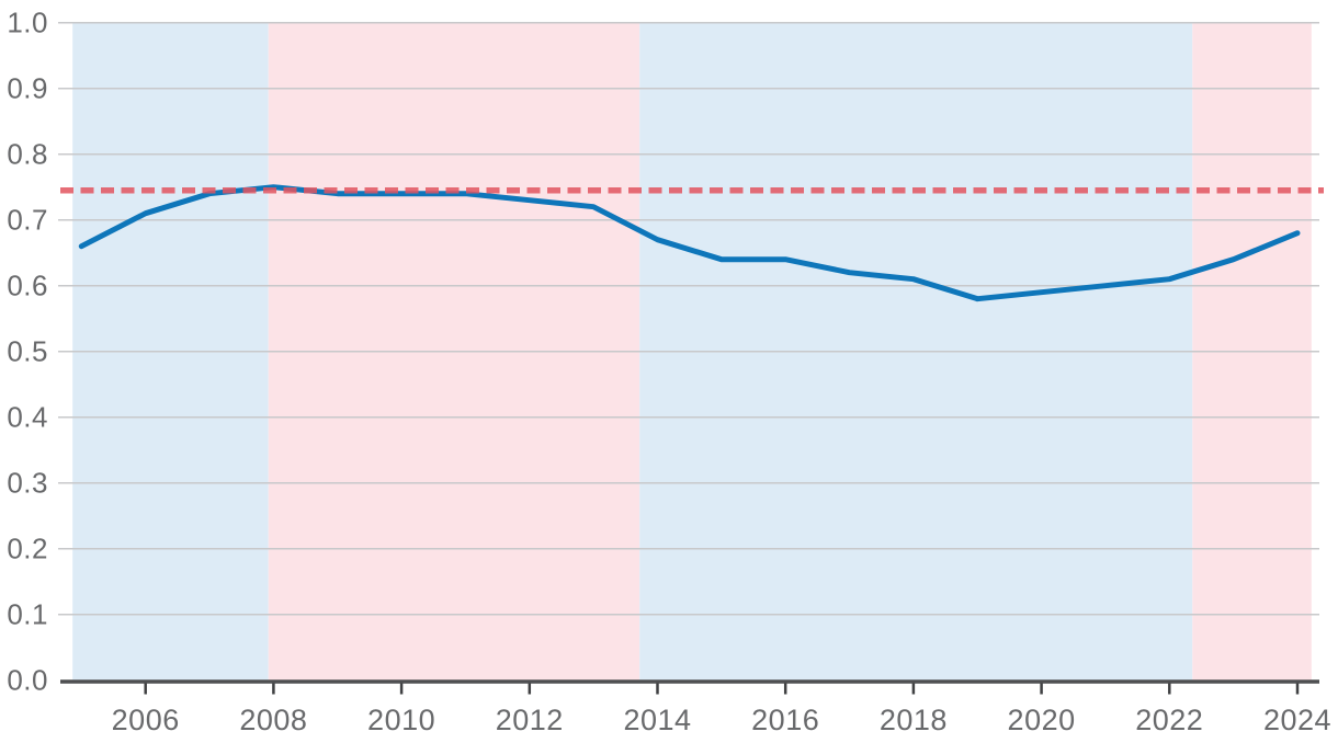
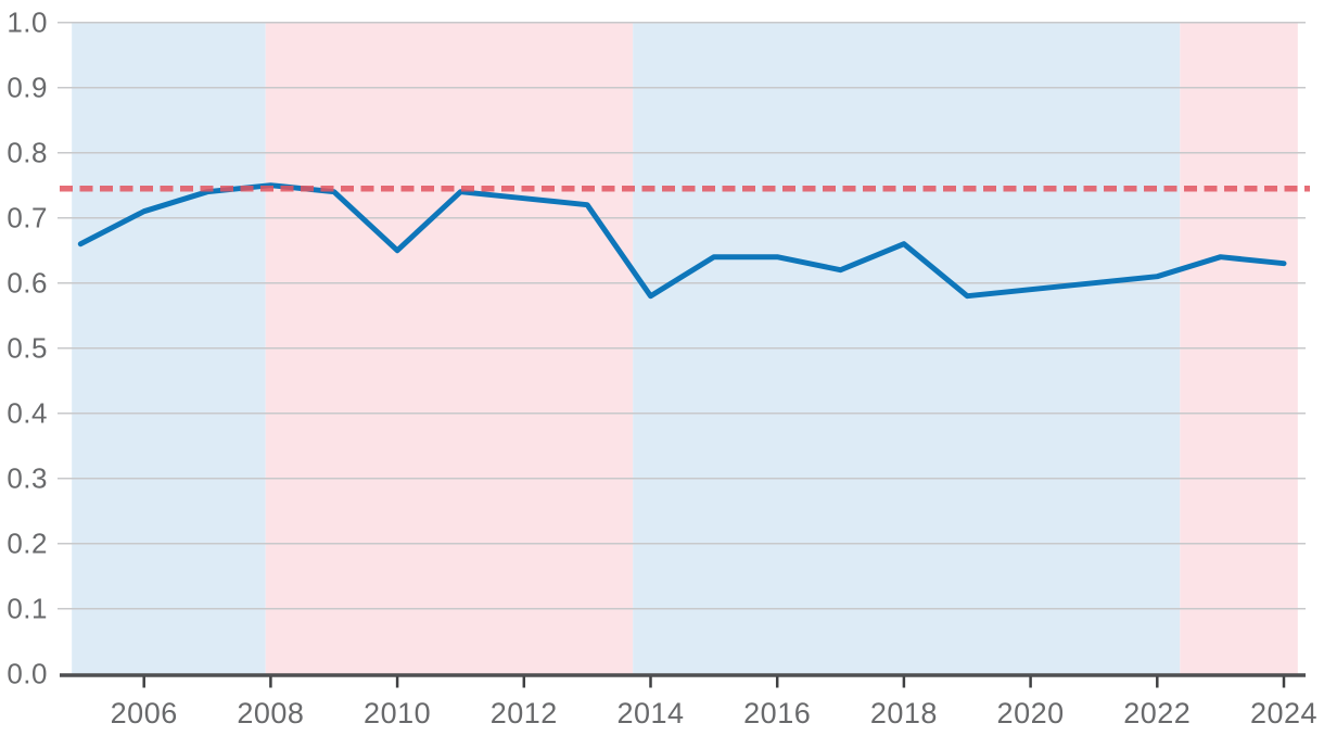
2010: 0.74 -> 0.65
2014: 0.67 -> 0.58
2018: 0.61 -> 0.66
2024: 0.68 -> 0.63
